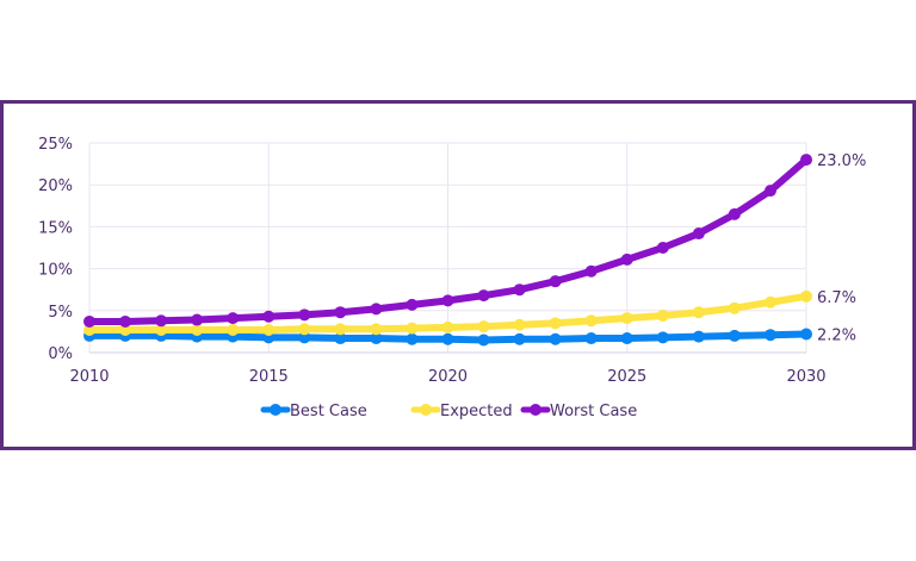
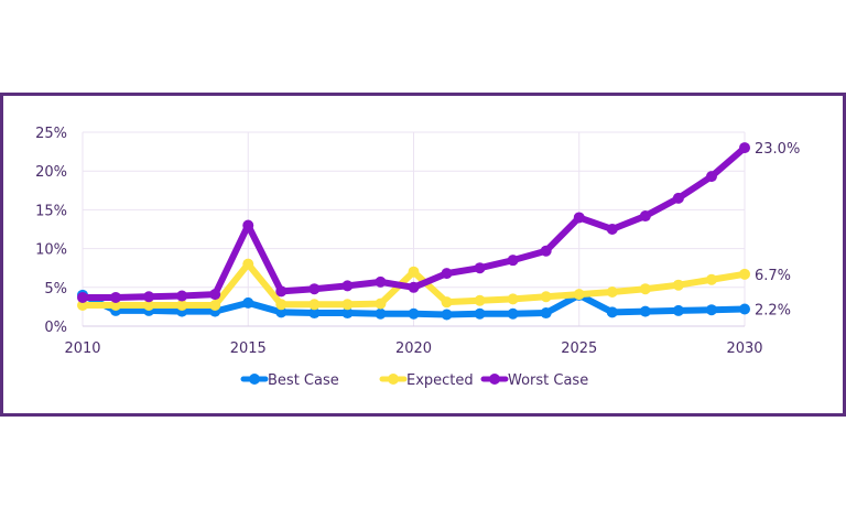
Best Case/2010: 2% -> 4%
Best Case/2015: 2% -> 3%
Expected/2015: 3% -> 8%
Worst Case/2015: 4% -> 13%
Expected/2020: 3% -> 7%
Worst Case/2020: 6% -> 5%
Best Case/2025: 2% -> 4%
Worst Case/2025: 11% -> 14%
